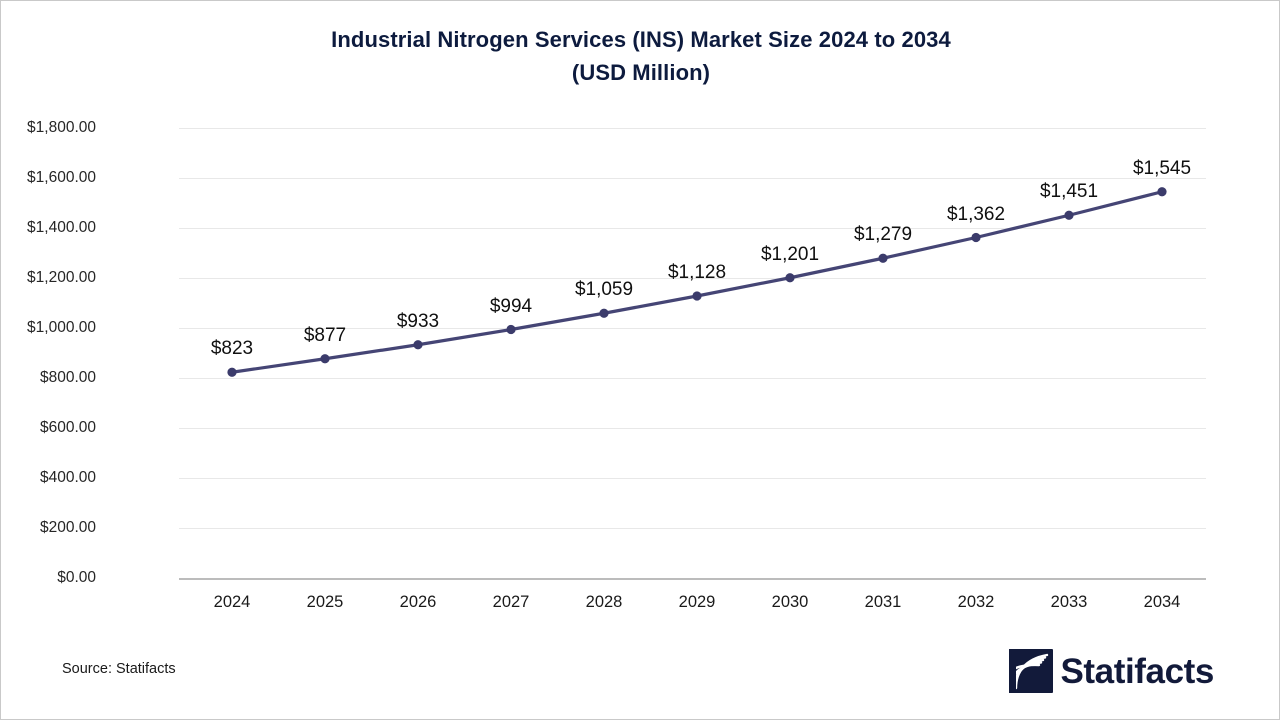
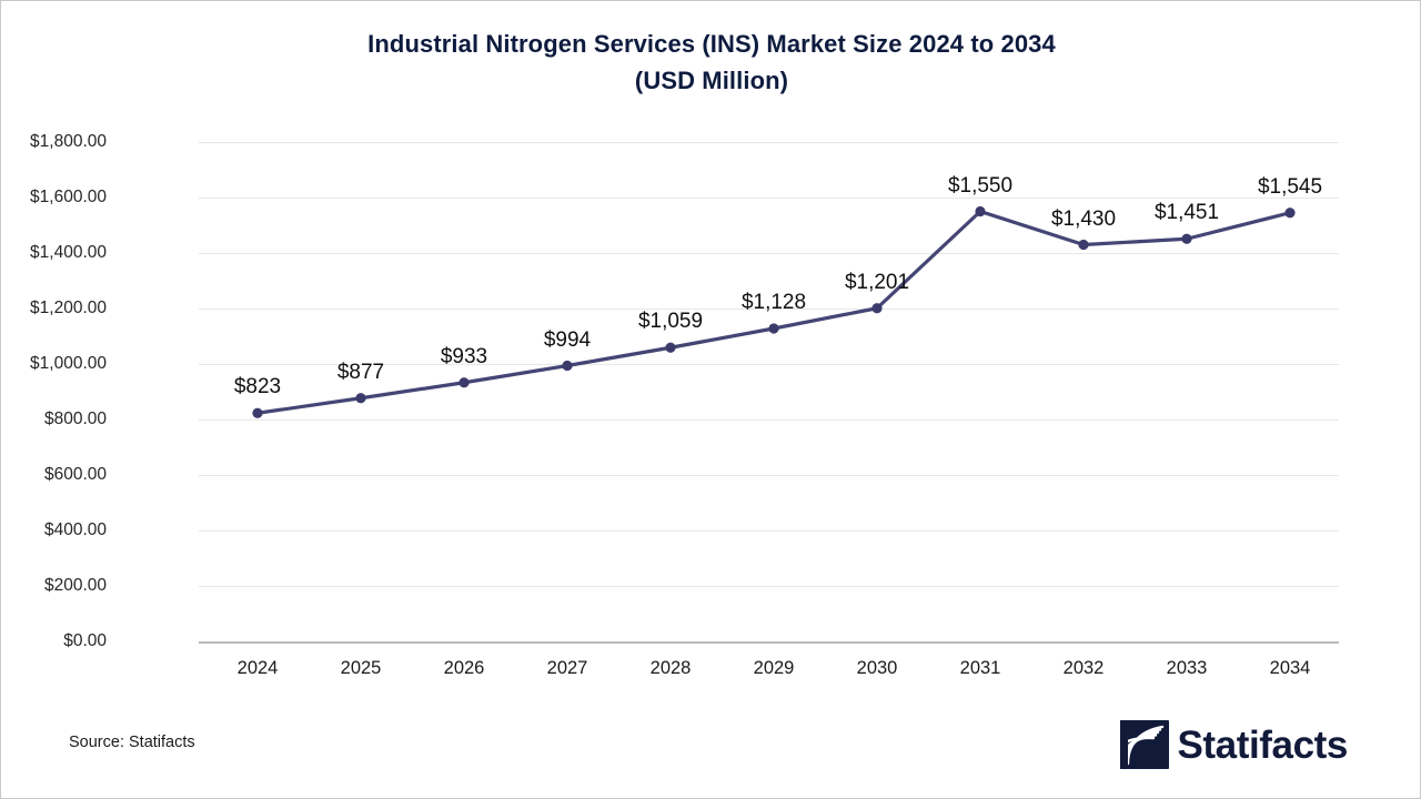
2031: $1,279 -> $1,550
2032: $1,362 -> $1,430
